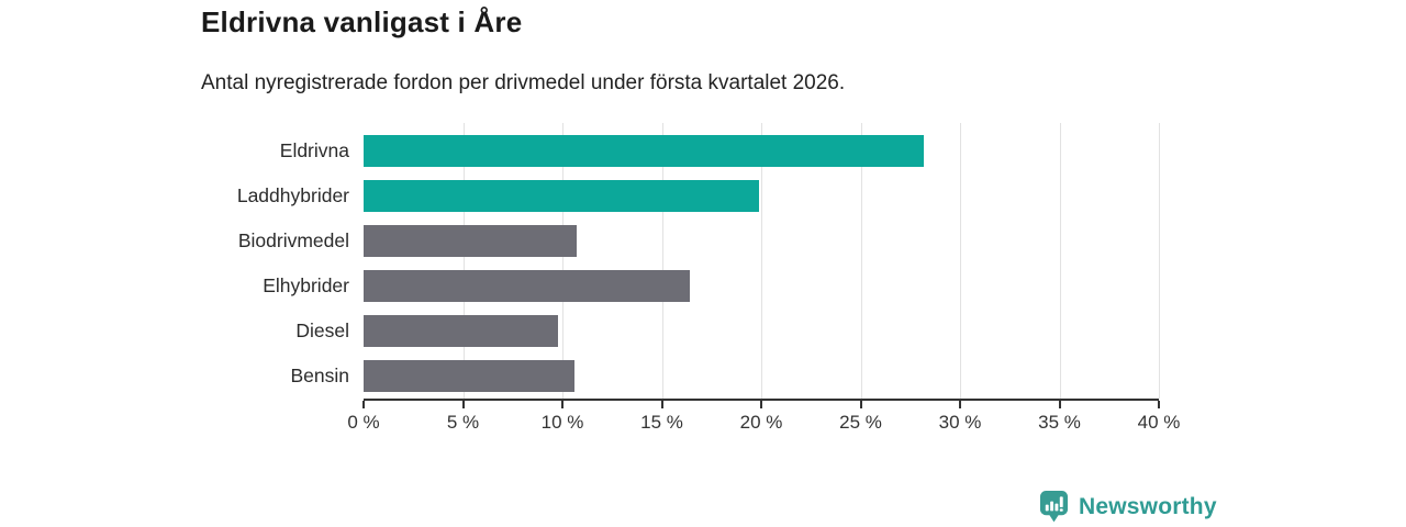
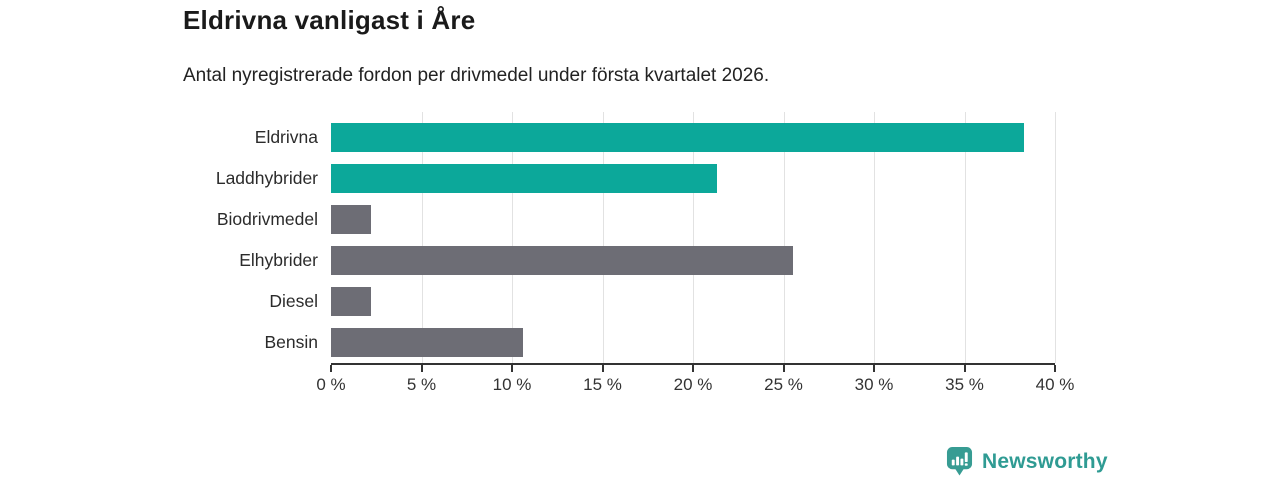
Eldrivna: 28.2% -> 38.3%
Laddhybrider: 19.9% -> 21.3%
Biodrivmedel: 10.7% -> 2.2%
Elhybrider: 16.4% -> 25.5%
Diesel: 9.8% -> 2.2%
